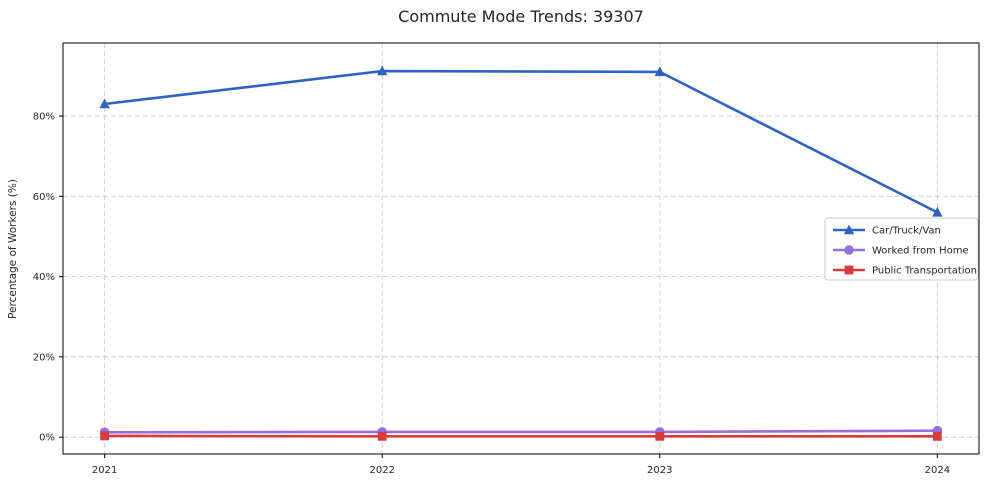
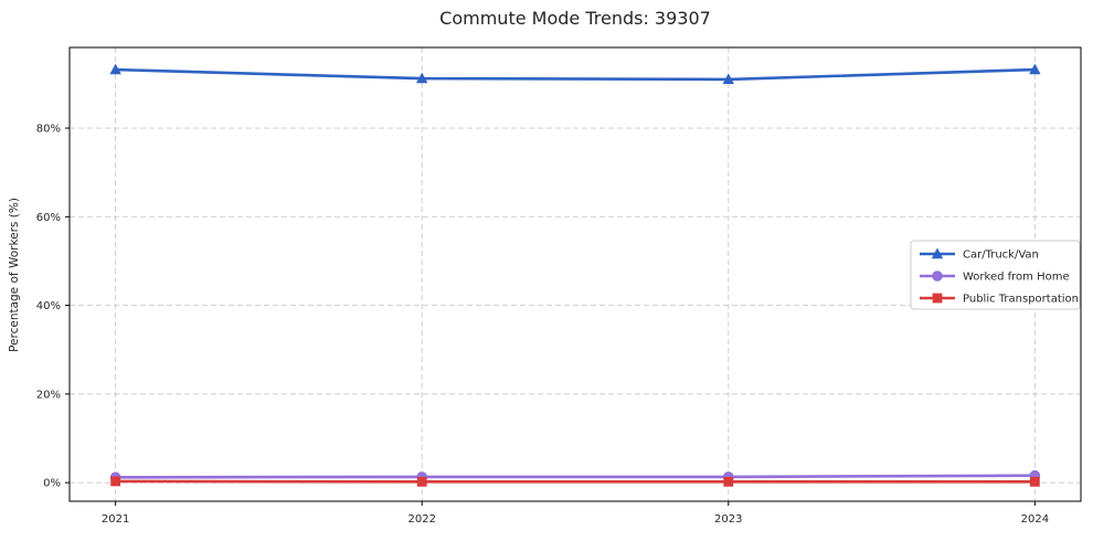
Car/Truck/Van/2021: 83% -> 93%
Car/Truck/Van/2024: 56% -> 93%
